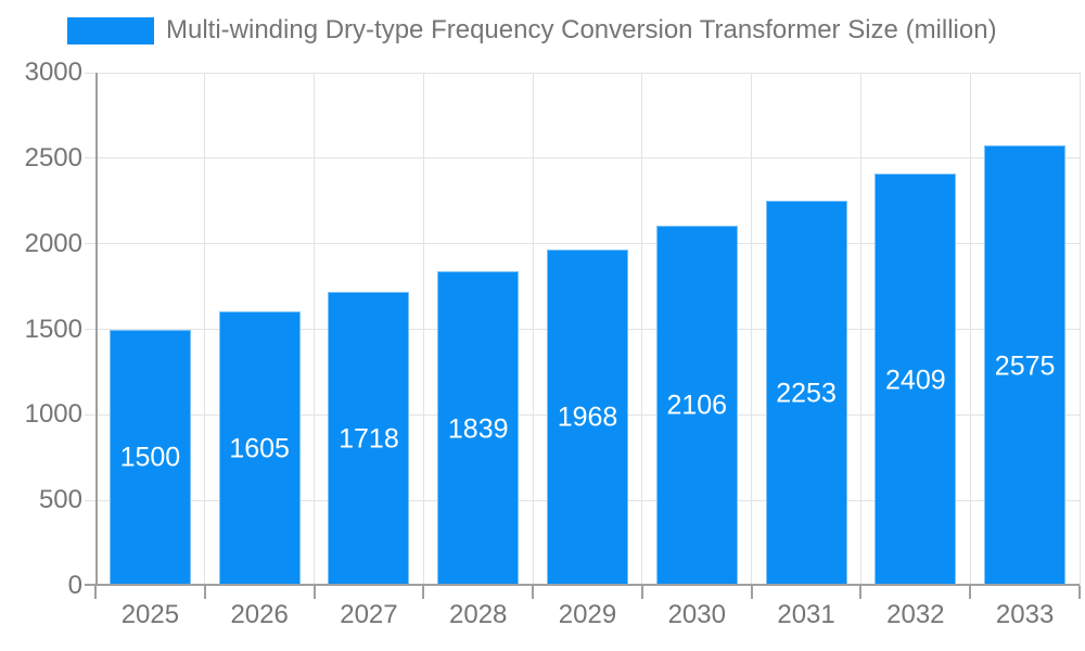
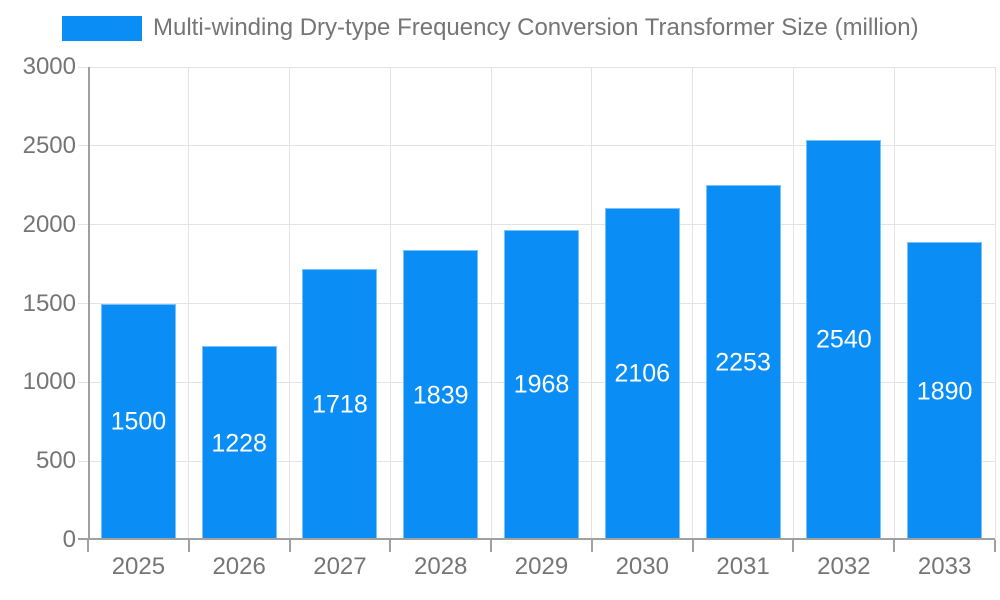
2026: 1605 -> 1228
2032: 2409 -> 2540
2033: 2575 -> 1890
